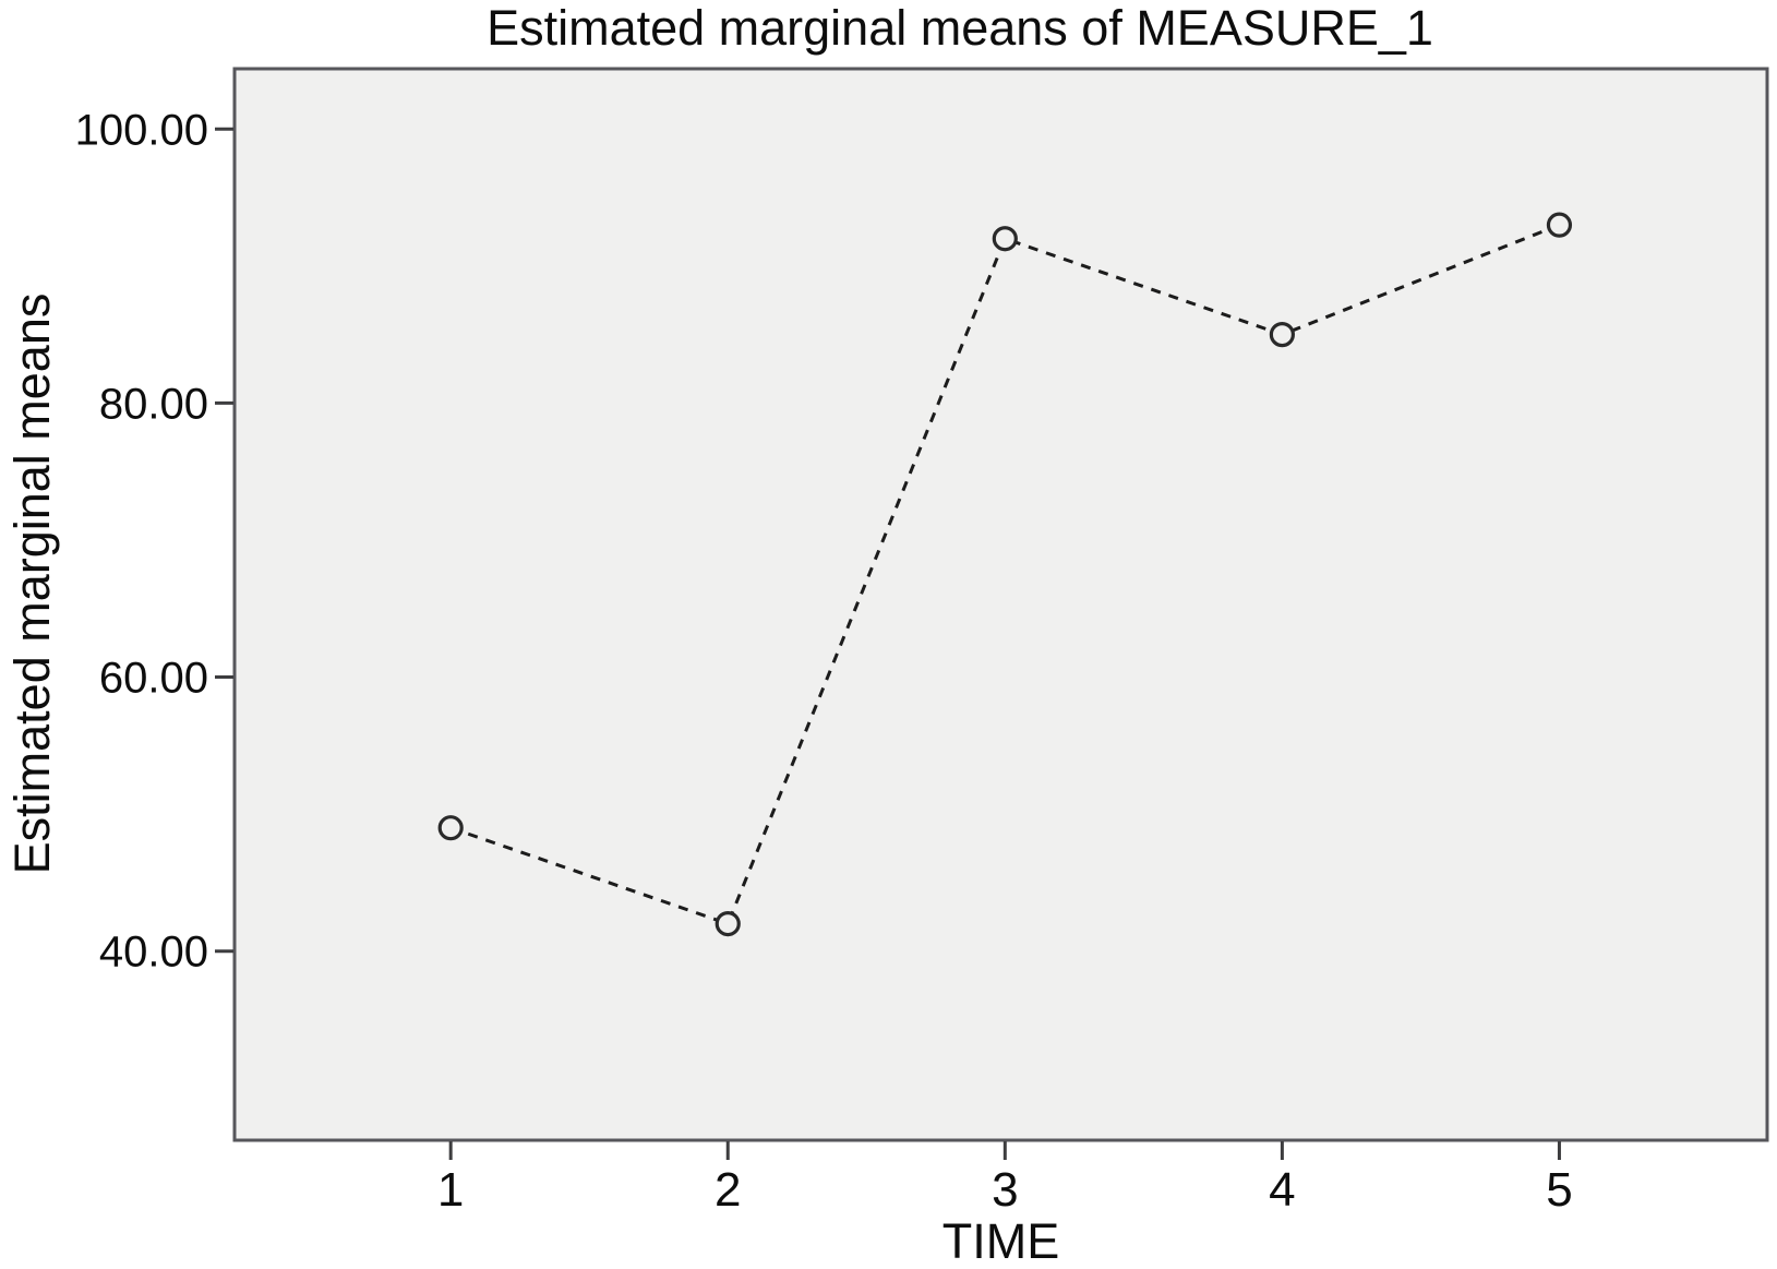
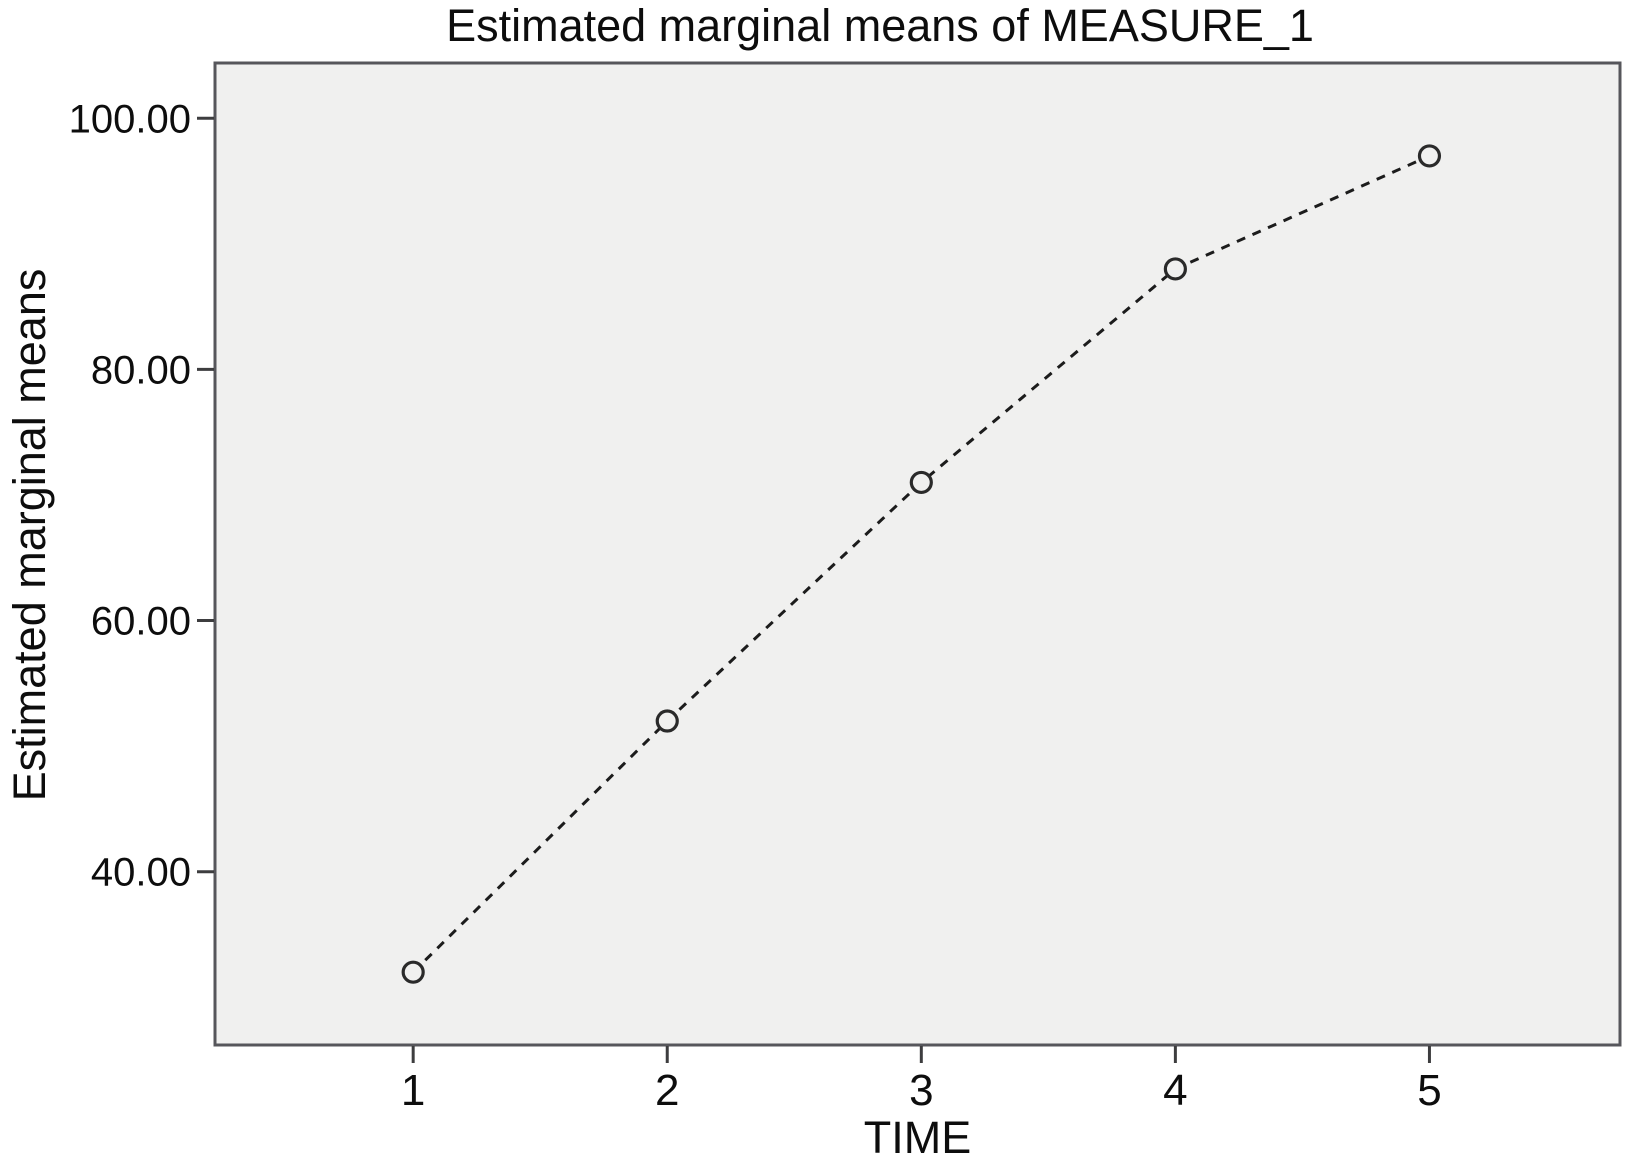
1: 49 -> 32
2: 42 -> 52
3: 92 -> 71
4: 85 -> 88
5: 93 -> 97
